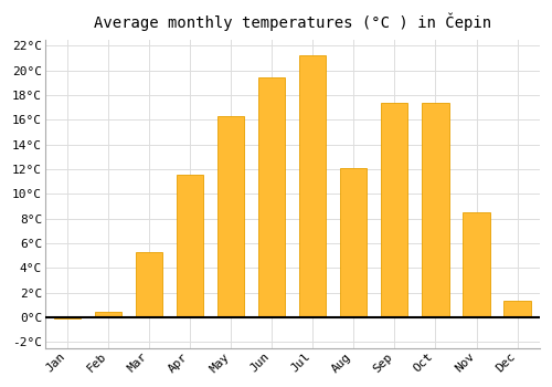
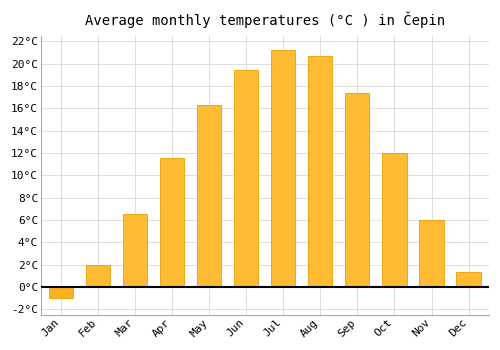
Jan: -0.1°C -> -1.0°C
Feb: 0.4°C -> 2.0°C
Mar: 5.3°C -> 6.5°C
Aug: 12.1°C -> 20.7°C
Oct: 17.4°C -> 12.0°C
Nov: 8.5°C -> 6.0°C
